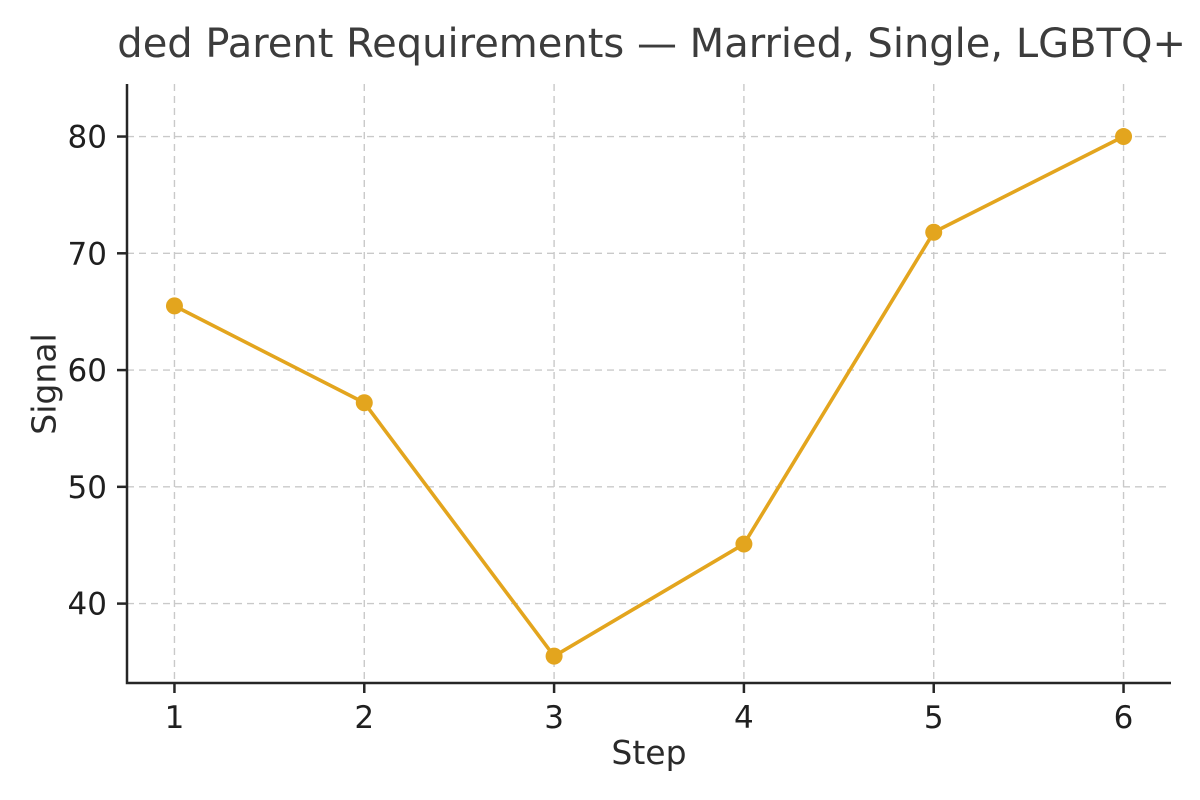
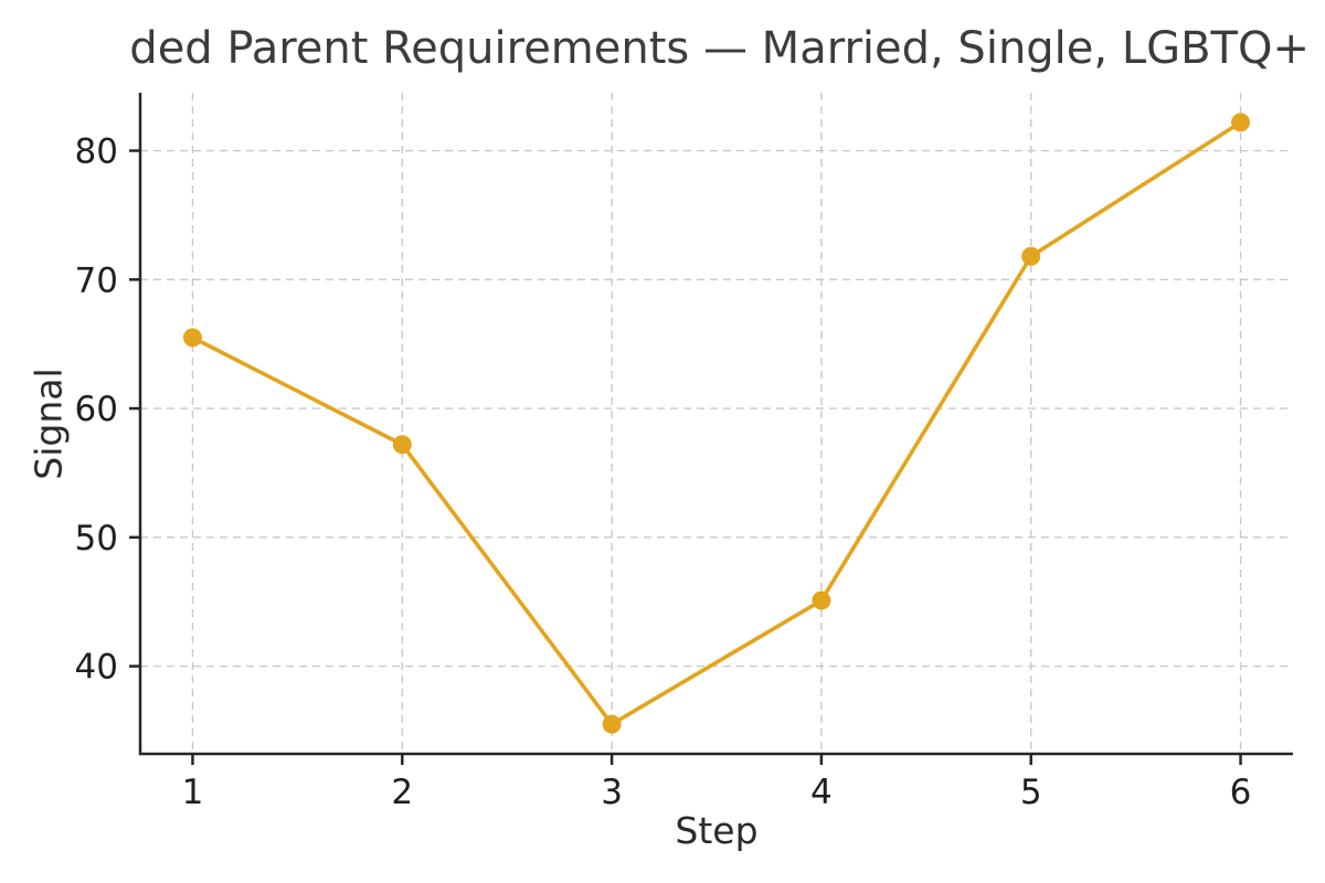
6: 80.0 -> 82.2
